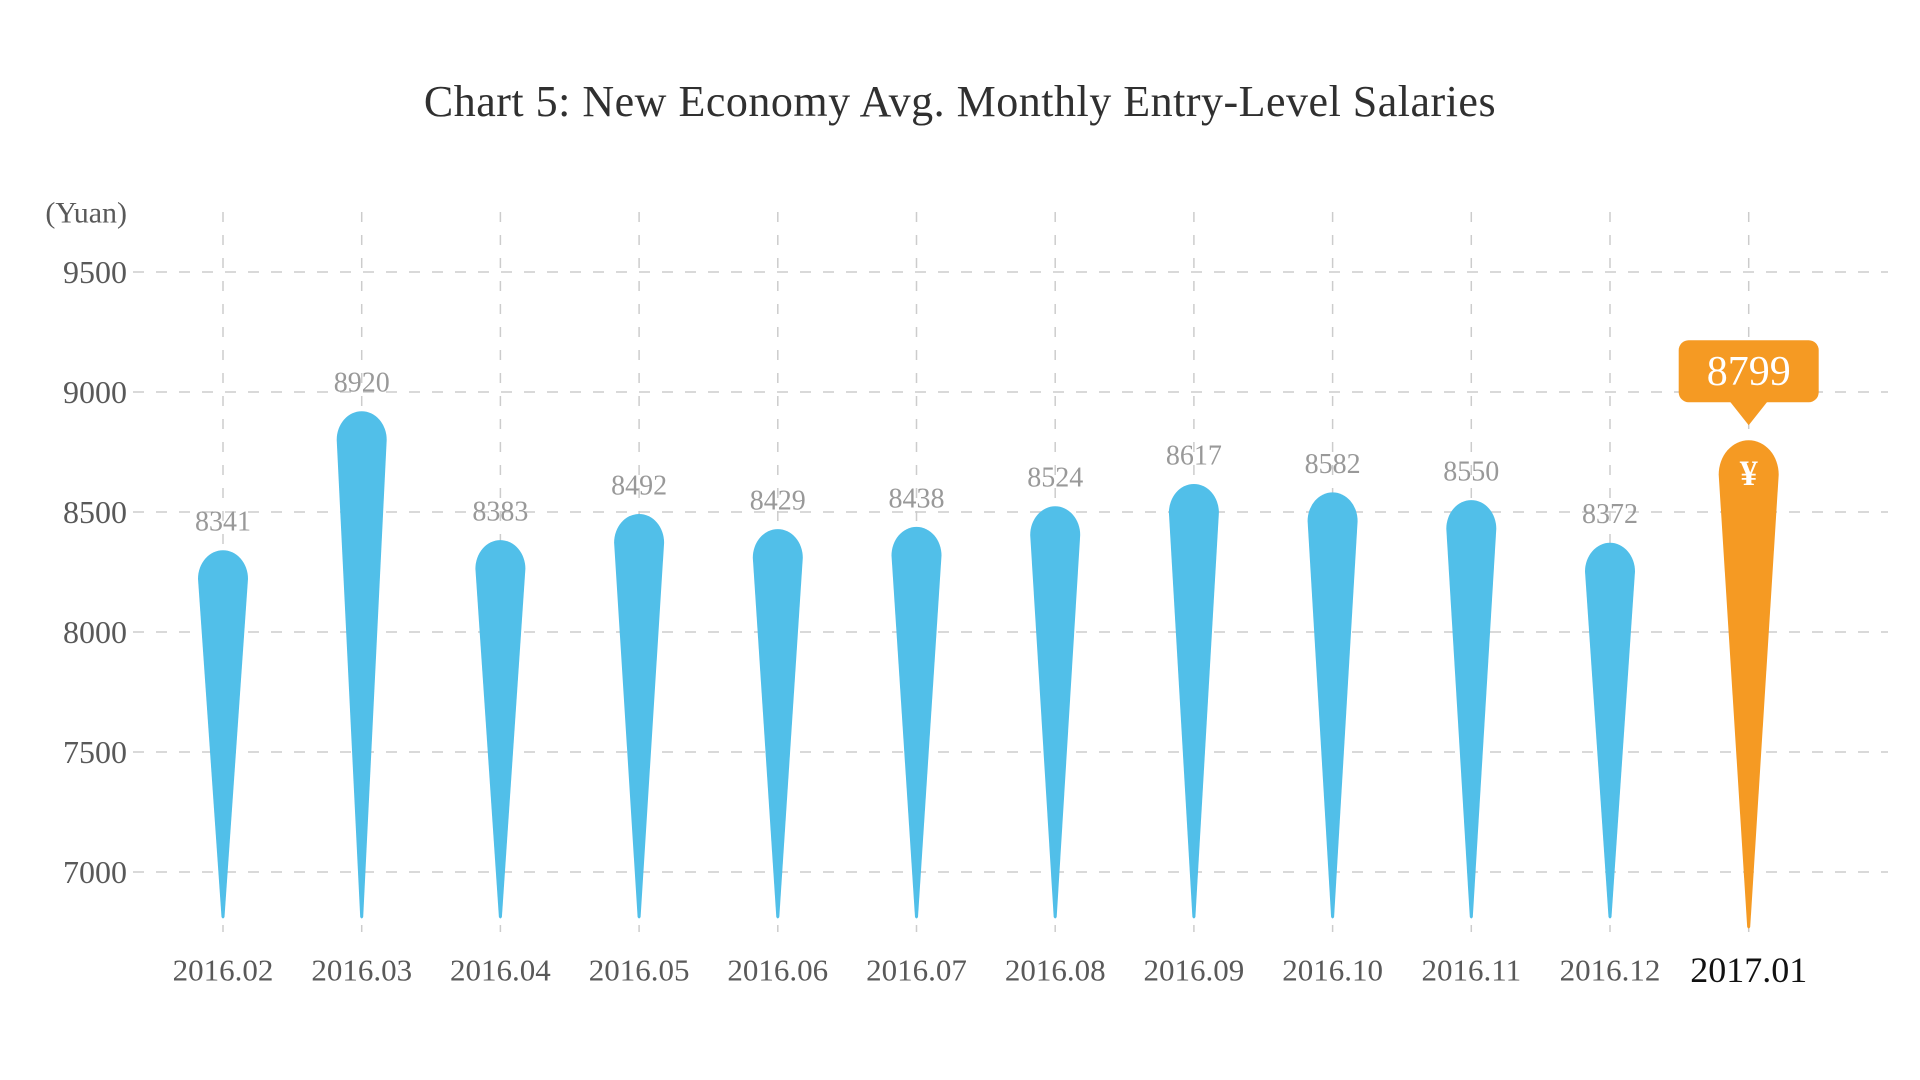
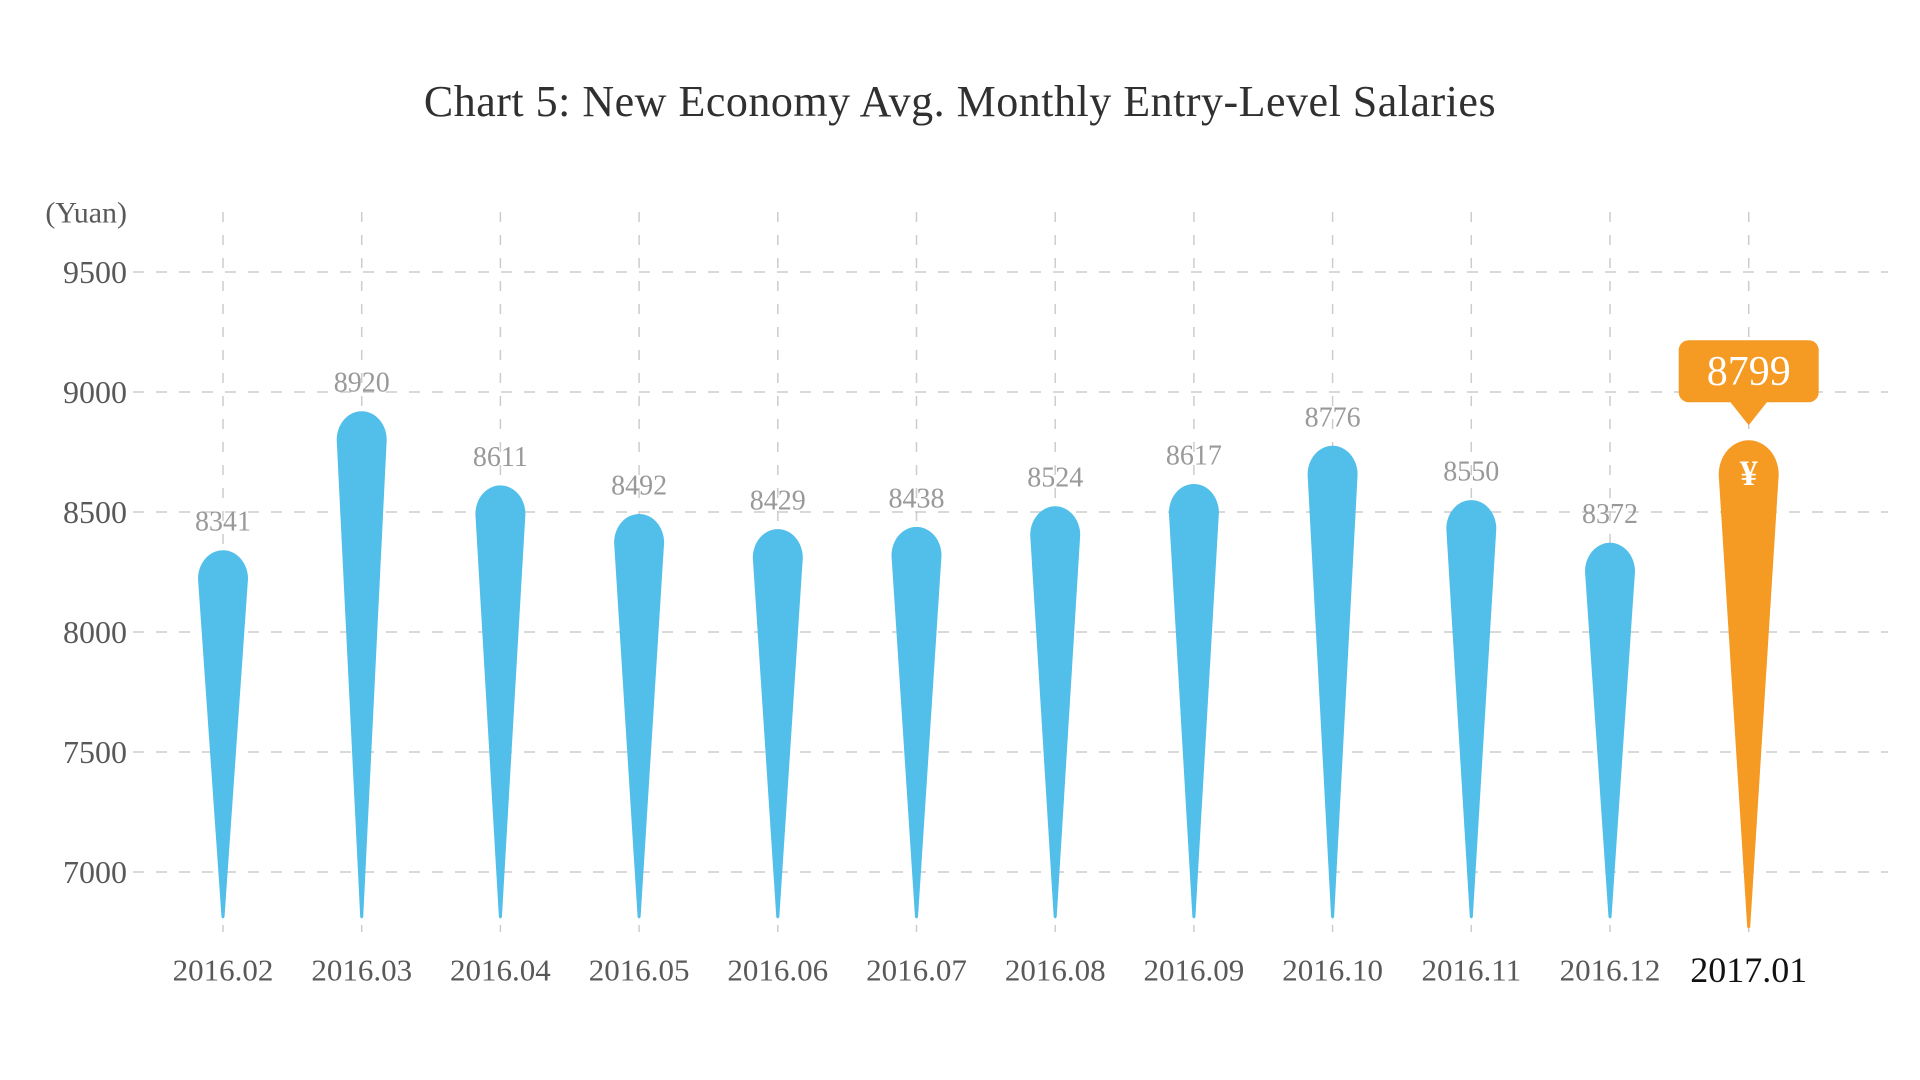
2016.04: 8383 -> 8611
2016.10: 8582 -> 8776
